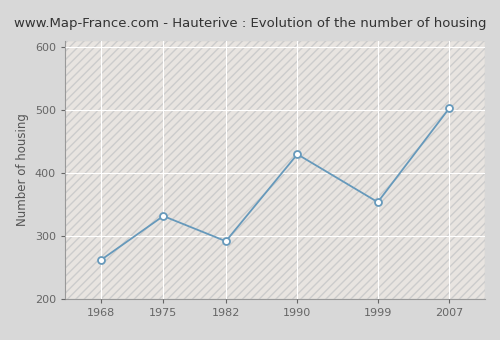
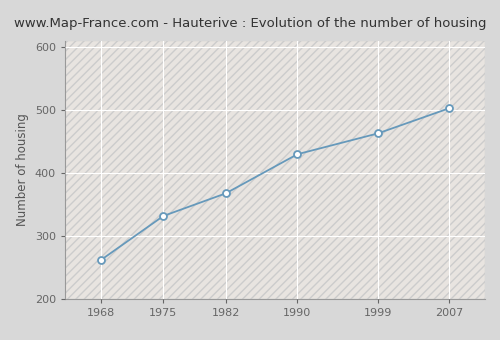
1982: 292 -> 368
1999: 354 -> 463
